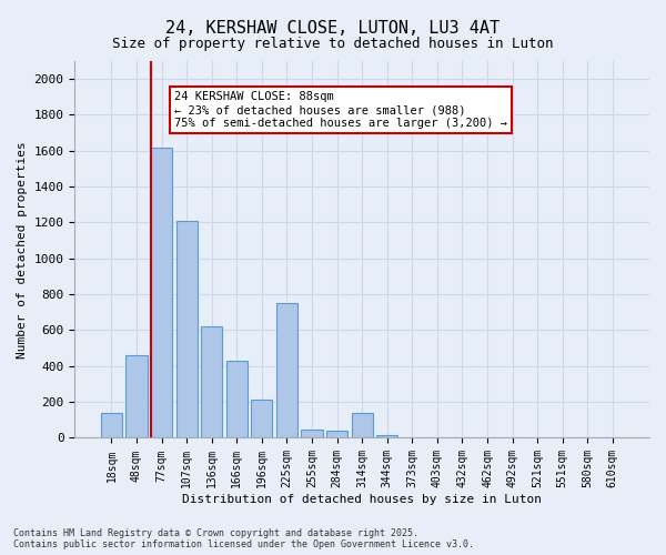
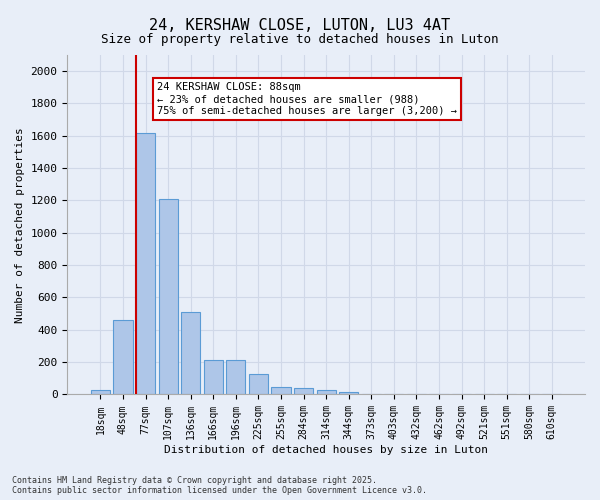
18sqm: 140 -> 30
136sqm: 620 -> 510
166sqm: 430 -> 220
225sqm: 750 -> 120
314sqm: 140 -> 20
